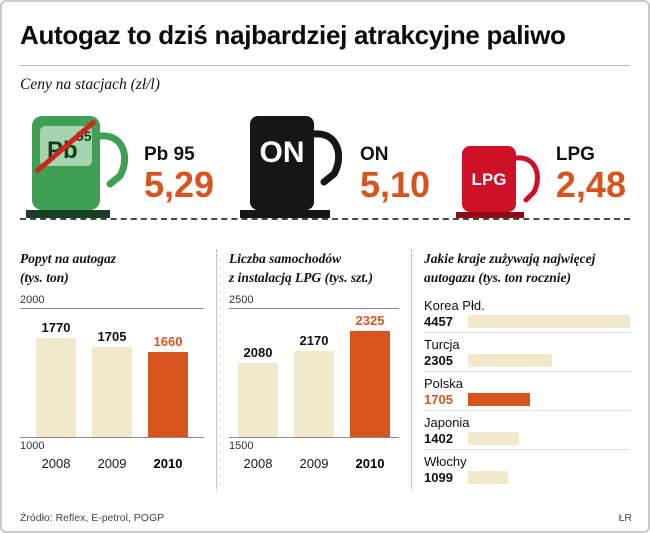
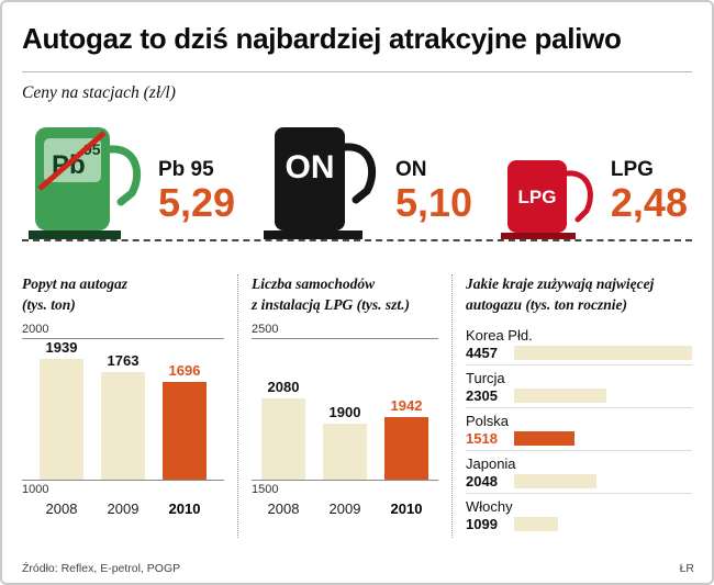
Popyt na autogaz (tys. ton)/2008: 1770 -> 1939
Popyt na autogaz (tys. ton)/2009: 1705 -> 1763
Popyt na autogaz (tys. ton)/2010: 1660 -> 1696
Liczba samochodów z instalacją LPG (tys. szt.)/2009: 2170 -> 1900
Liczba samochodów z instalacją LPG (tys. szt.)/2010: 2325 -> 1942
Jakie kraje zużywają najwięcej autogazu (tys. ton rocznie)/Polska: 1705 -> 1518
Jakie kraje zużywają najwięcej autogazu (tys. ton rocznie)/Japonia: 1402 -> 2048
